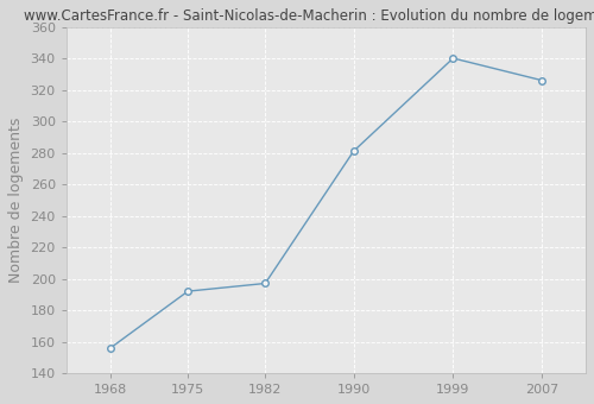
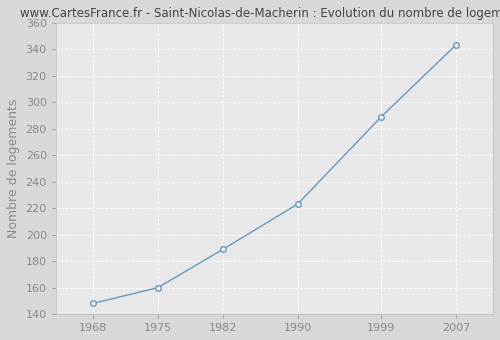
1968: 156 -> 148
1975: 192 -> 160
1982: 197 -> 189
1990: 281 -> 223
1999: 340 -> 289
2007: 326 -> 343
